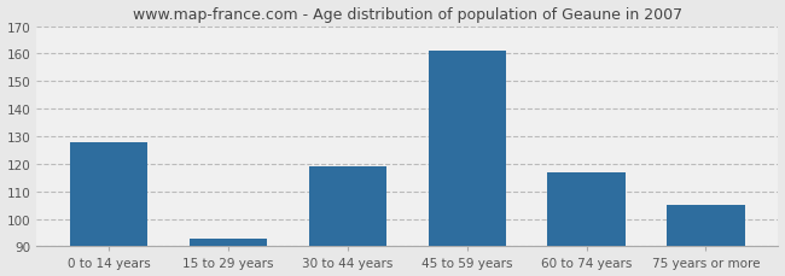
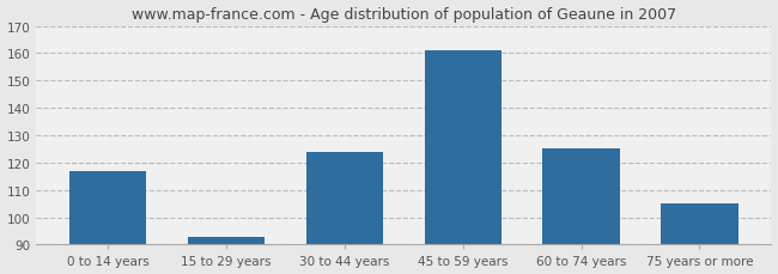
0 to 14 years: 128 -> 117
30 to 44 years: 119 -> 124
60 to 74 years: 117 -> 125
